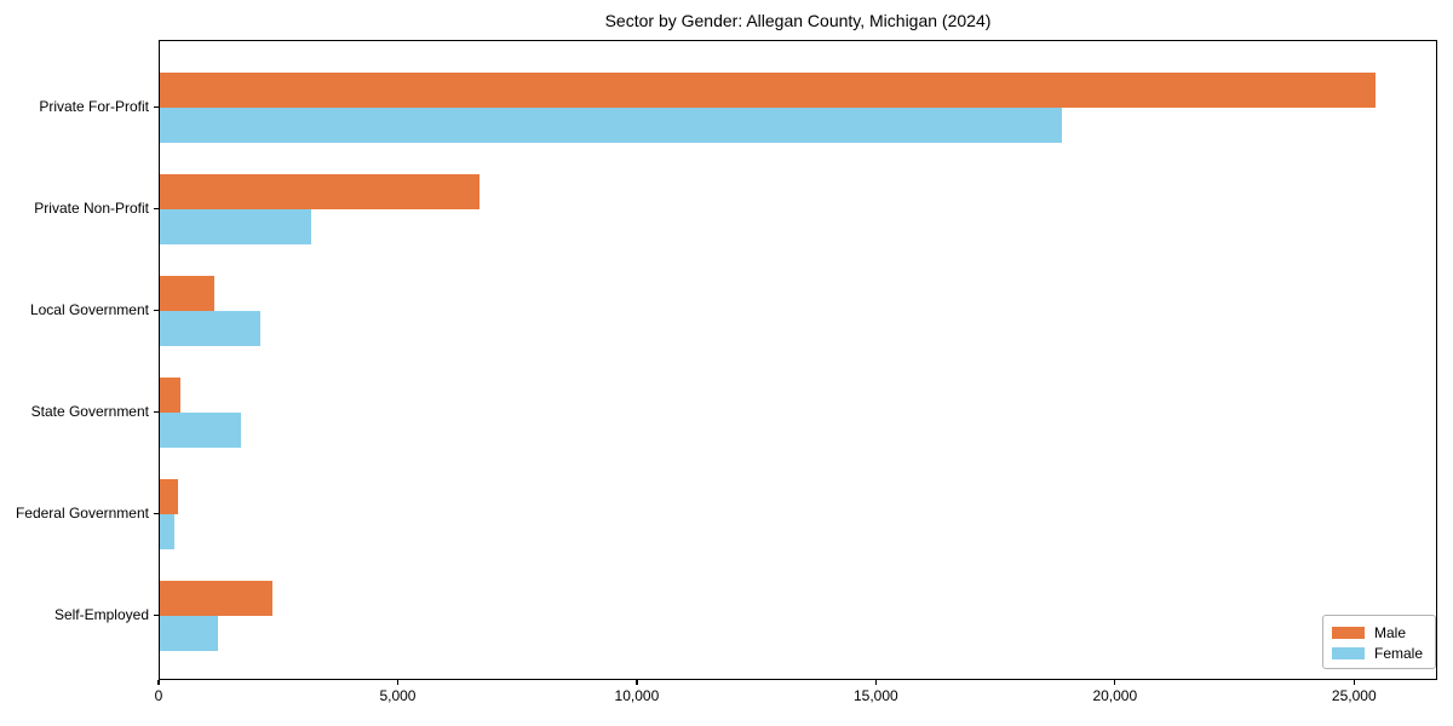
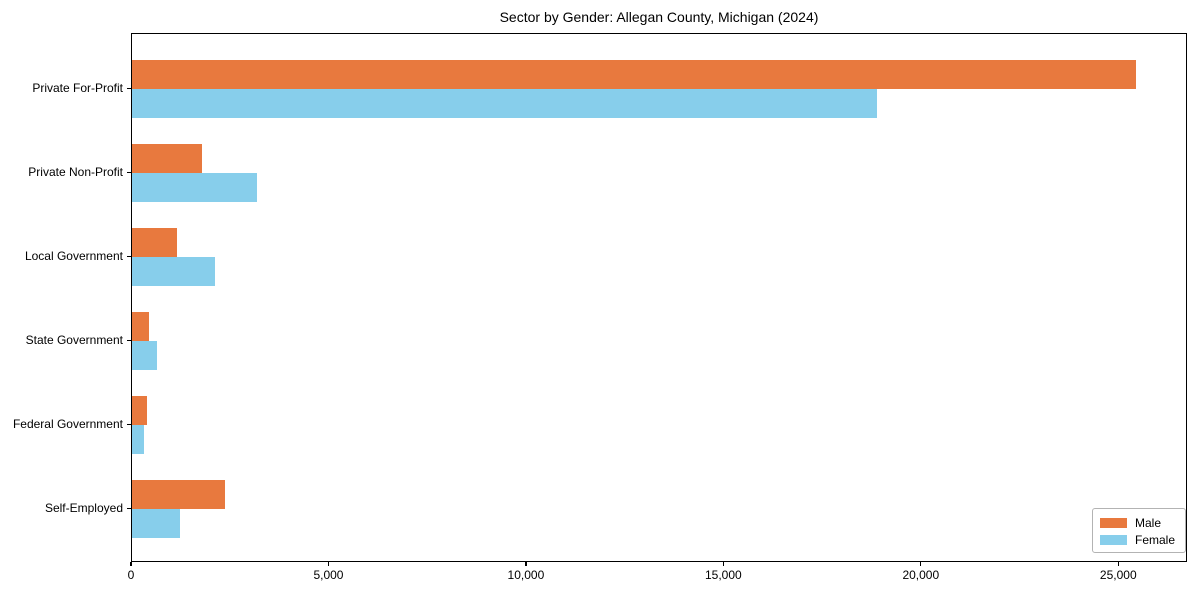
Male/Private Non-Profit: 6700 -> 1800
Female/State Government: 1700 -> 600
